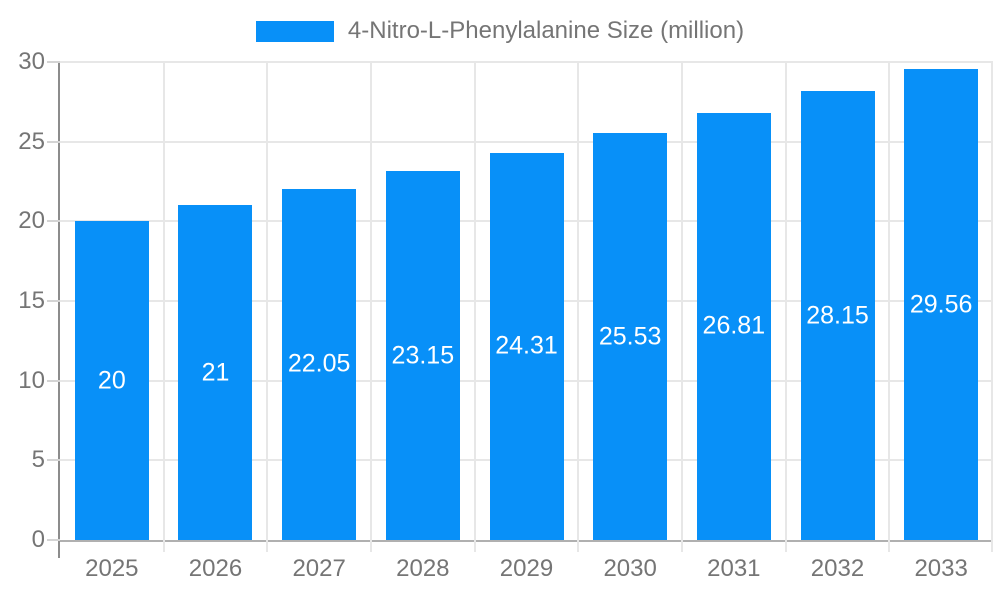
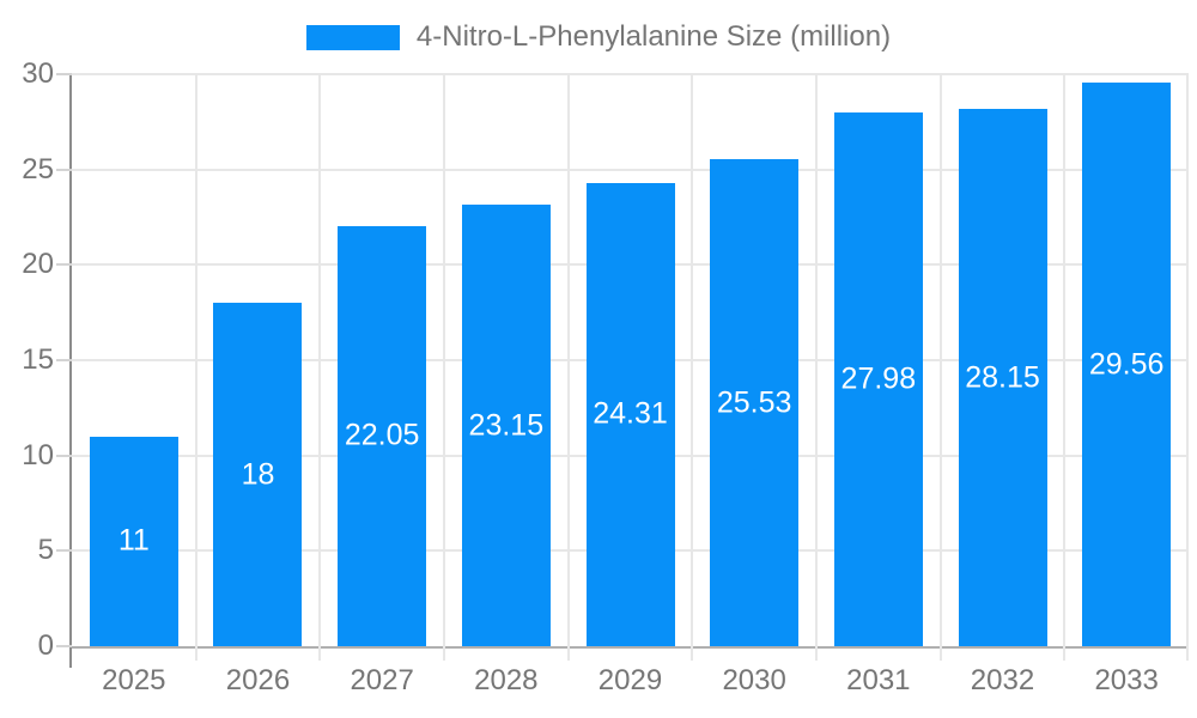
2025: 20 -> 11
2026: 21 -> 18
2031: 26.81 -> 27.98
